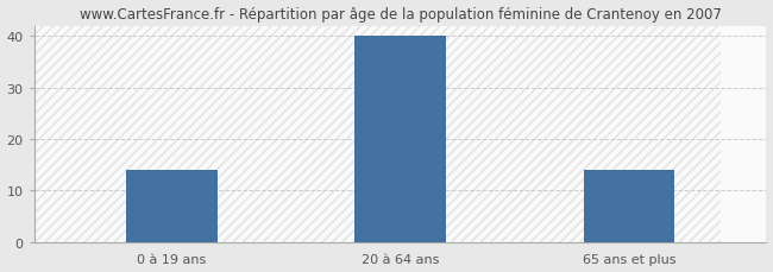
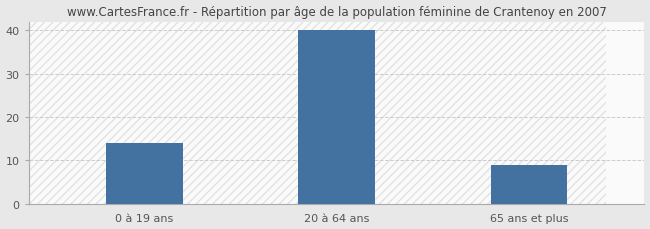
65 ans et plus: 14 -> 9
